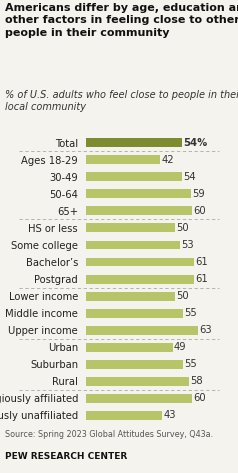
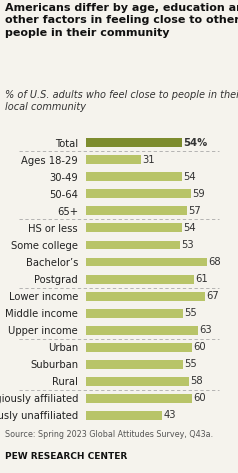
Ages 18-29: 42 -> 31
65+: 60 -> 57
HS or less: 50 -> 54
Bachelor’s: 61 -> 68
Lower income: 50 -> 67
Urban: 49 -> 60
